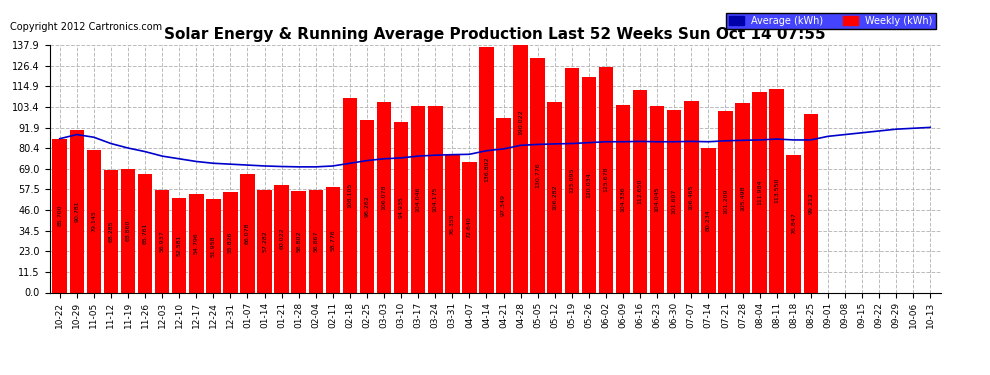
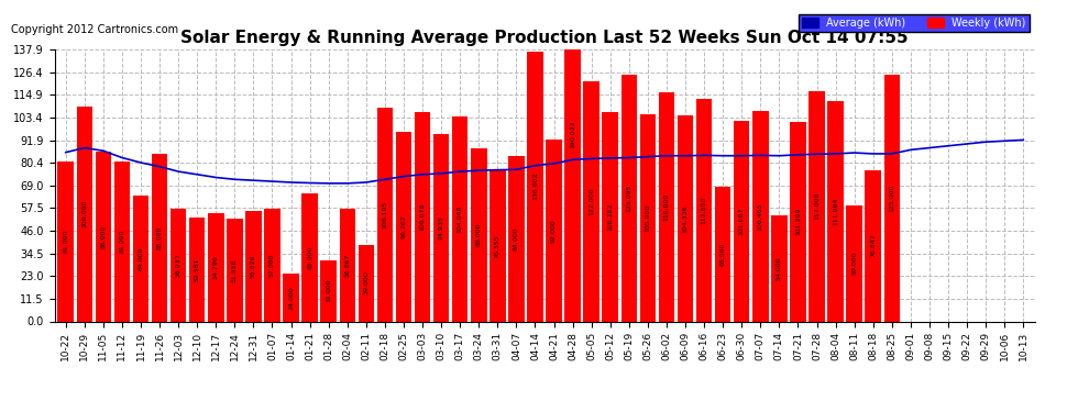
Weekly (kWh)/10-22: 86 -> 81
Weekly (kWh)/10-29: 91 -> 109
Weekly (kWh)/11-05: 79 -> 86
Weekly (kWh)/11-12: 68 -> 81
Weekly (kWh)/11-19: 69 -> 64
Weekly (kWh)/11-26: 66 -> 85
Weekly (kWh)/01-07: 66 -> 57
Weekly (kWh)/01-14: 57 -> 24
Weekly (kWh)/01-21: 60 -> 65
Weekly (kWh)/01-28: 57 -> 31
Weekly (kWh)/02-11: 59 -> 39
Weekly (kWh)/03-24: 104 -> 88
Weekly (kWh)/04-07: 73 -> 84
Weekly (kWh)/04-21: 97 -> 92
Weekly (kWh)/05-05: 131 -> 122
Weekly (kWh)/05-26: 120 -> 105
Weekly (kWh)/06-02: 126 -> 116
Weekly (kWh)/06-23: 104 -> 68
Weekly (kWh)/07-14: 80 -> 54
Weekly (kWh)/07-28: 105 -> 117
Weekly (kWh)/08-11: 114 -> 59
Weekly (kWh)/08-25: 99 -> 125
